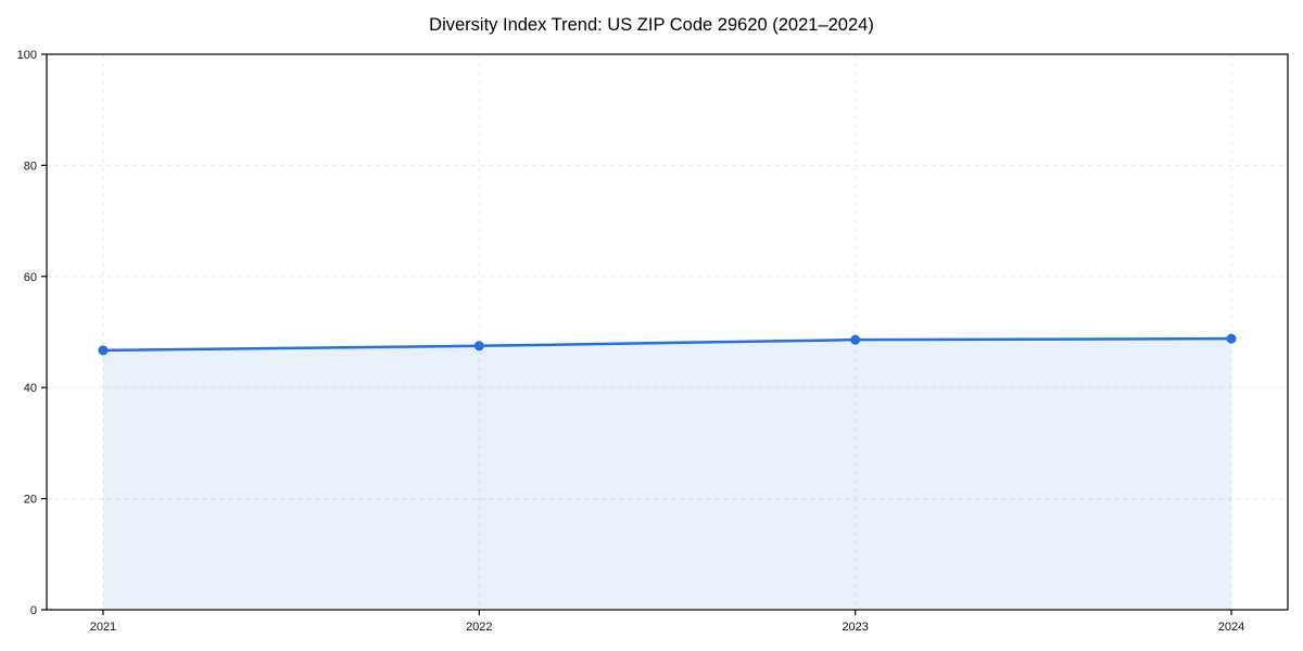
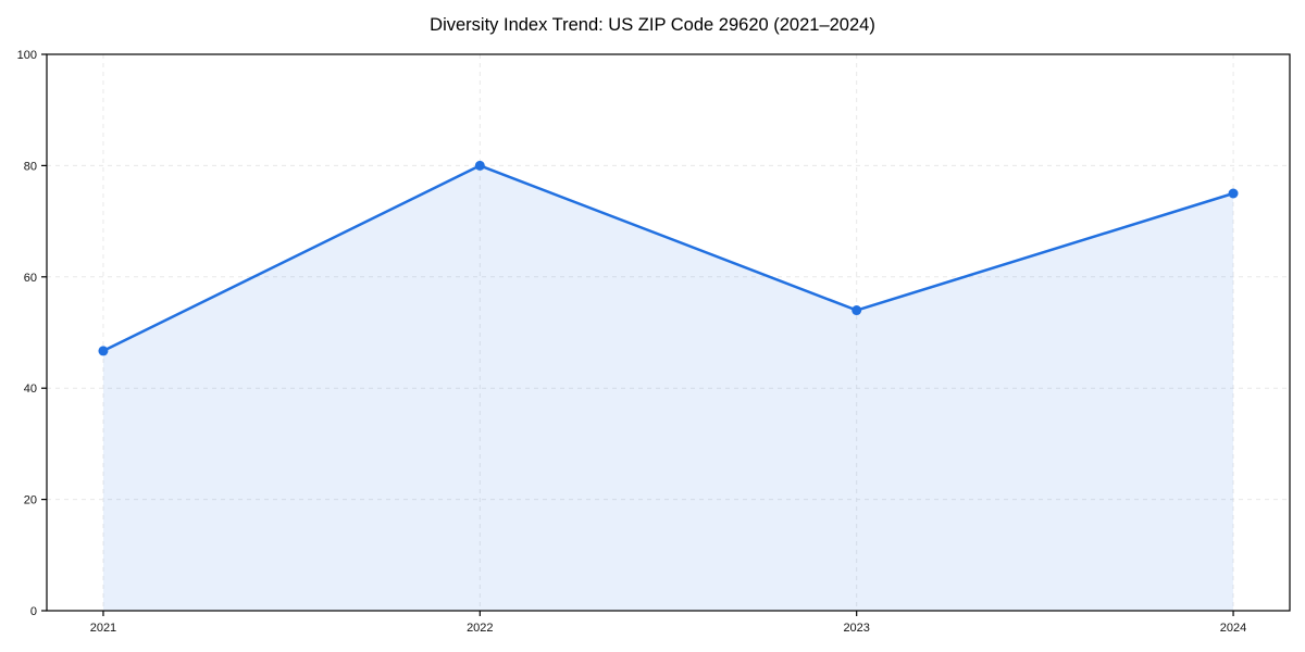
2022: 48 -> 80
2023: 49 -> 54
2024: 49 -> 75
